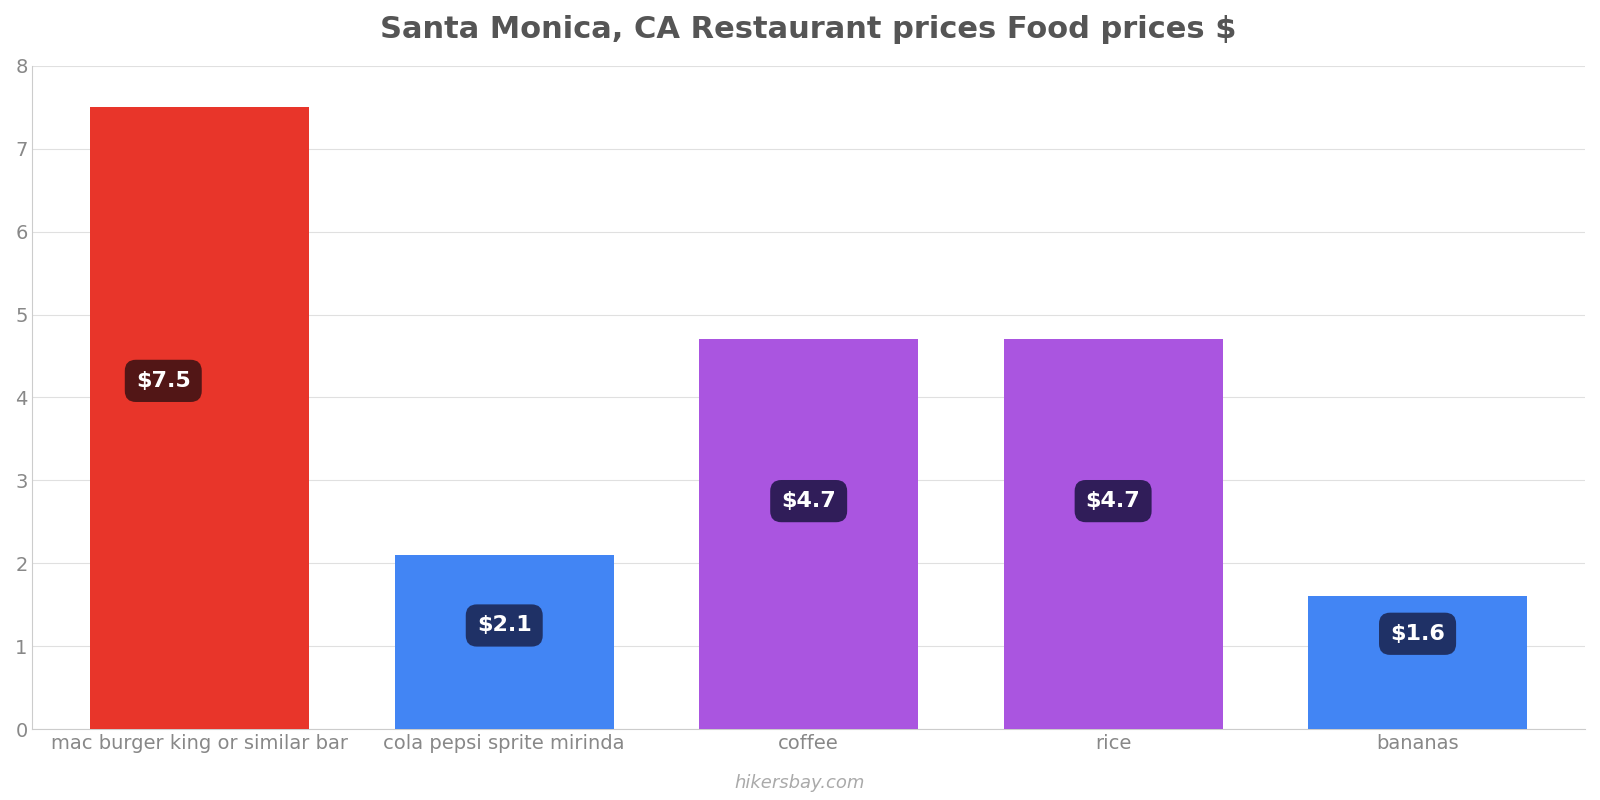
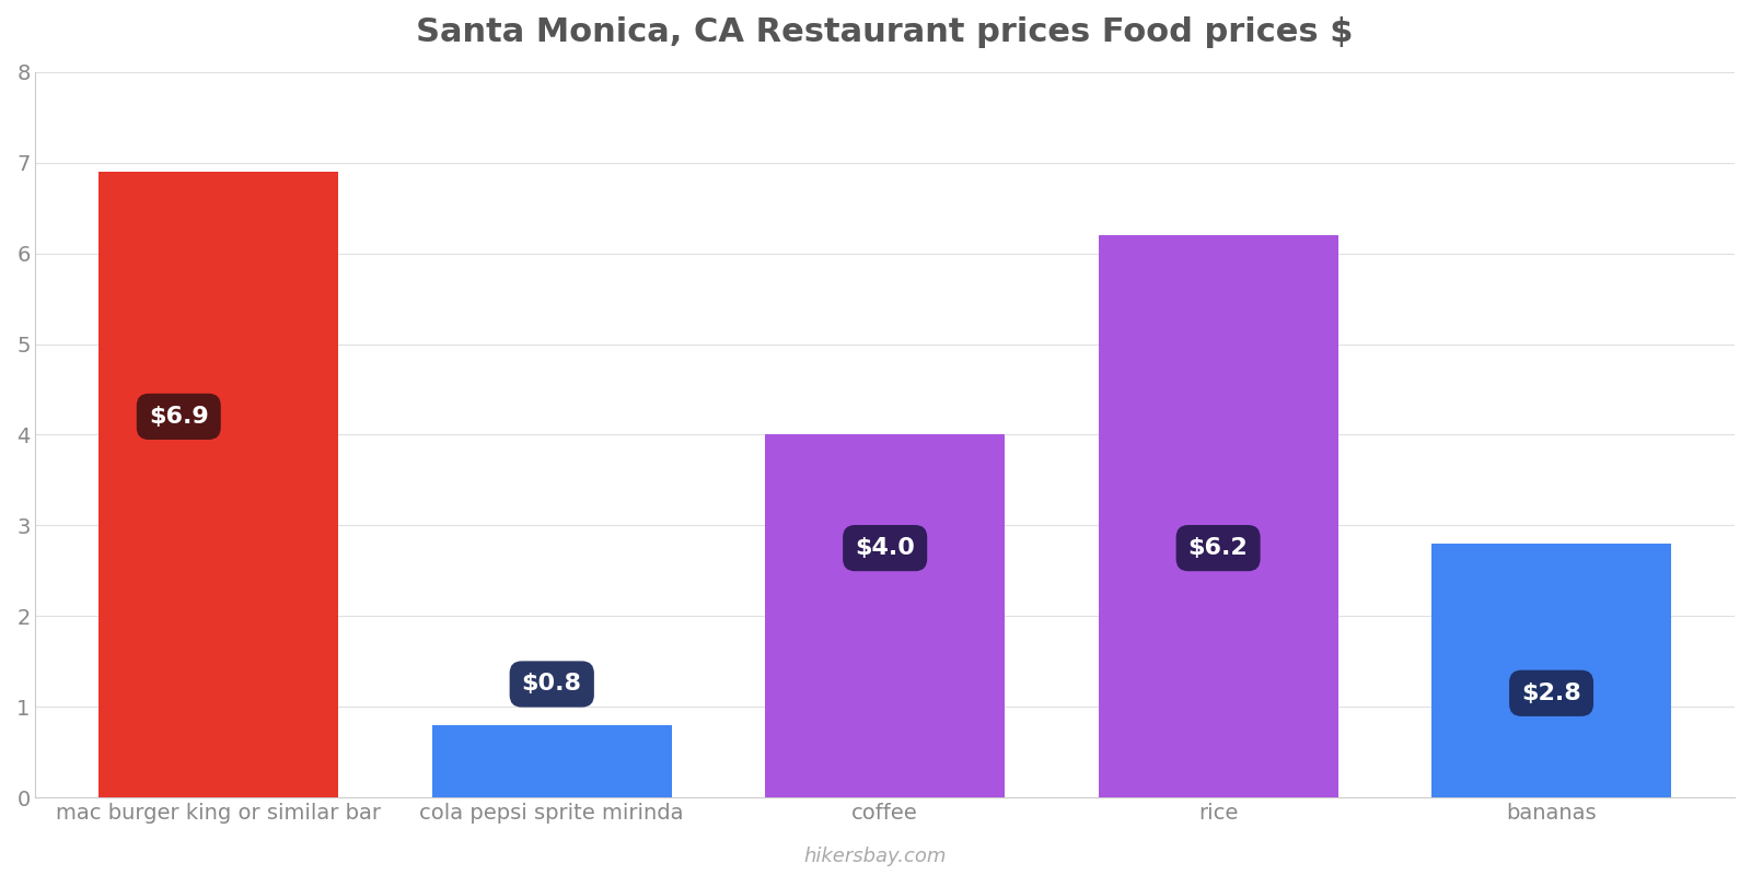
mac burger king or similar bar: $7.5 -> $6.9
cola pepsi sprite mirinda: $2.1 -> $0.8
coffee: $4.7 -> $4.0
rice: $4.7 -> $6.2
bananas: $1.6 -> $2.8
